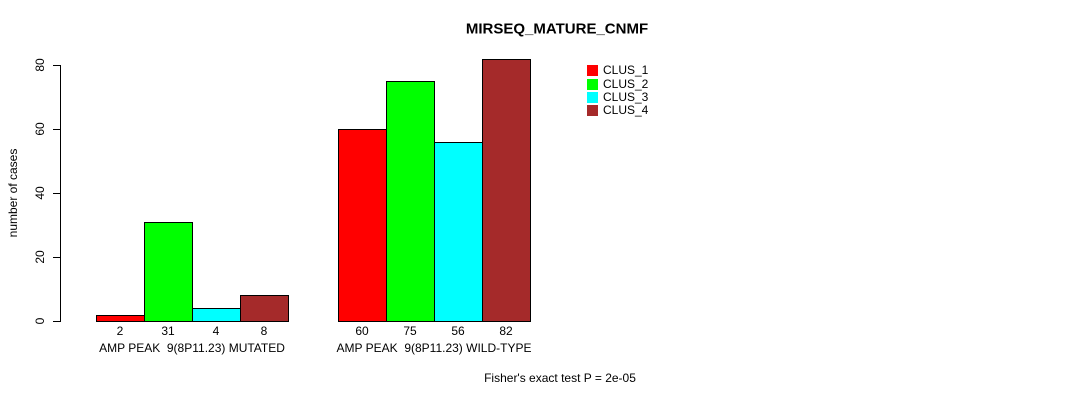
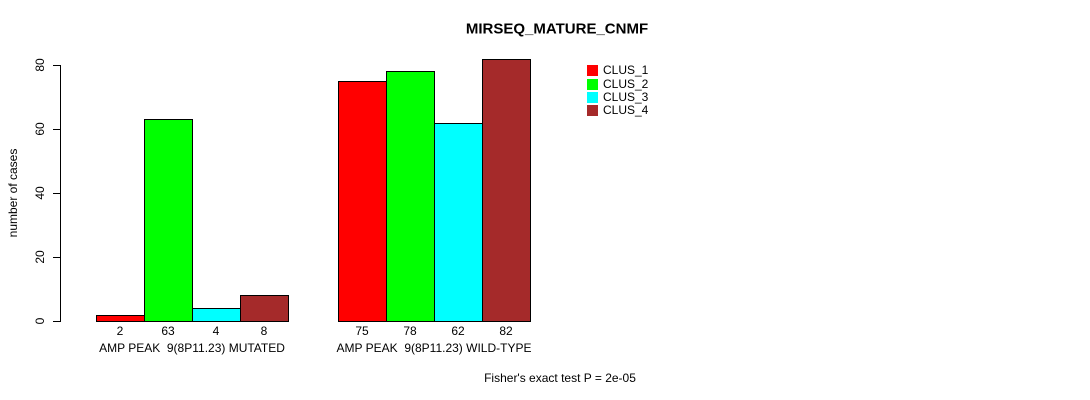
CLUS_2/AMP PEAK 9(8P11.23) MUTATED: 31 -> 63
CLUS_1/AMP PEAK 9(8P11.23) WILD-TYPE: 60 -> 75
CLUS_2/AMP PEAK 9(8P11.23) WILD-TYPE: 75 -> 78
CLUS_3/AMP PEAK 9(8P11.23) WILD-TYPE: 56 -> 62
